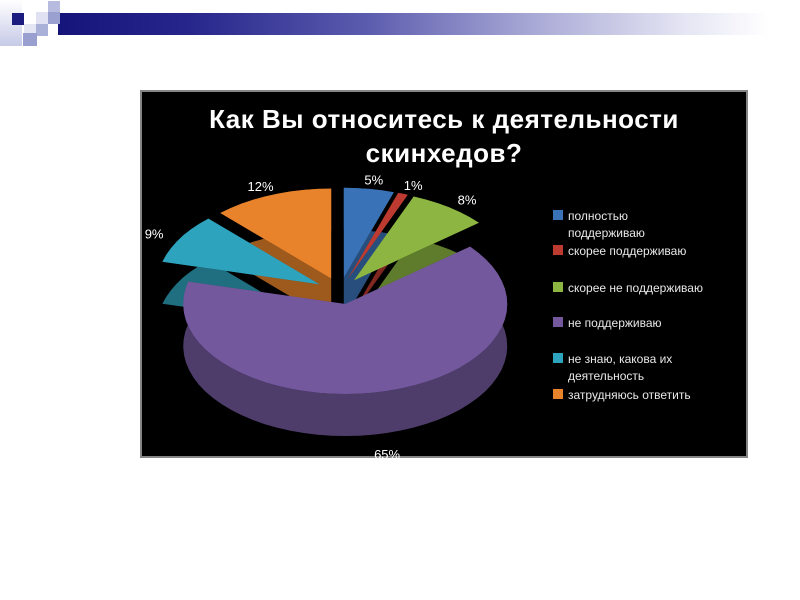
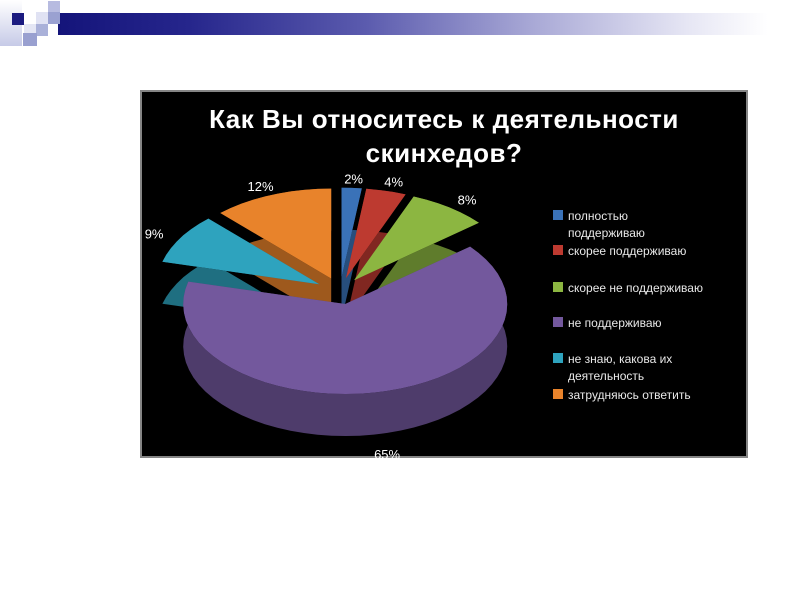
полностью поддерживаю: 5% -> 2%
скорее поддерживаю: 1% -> 4%
